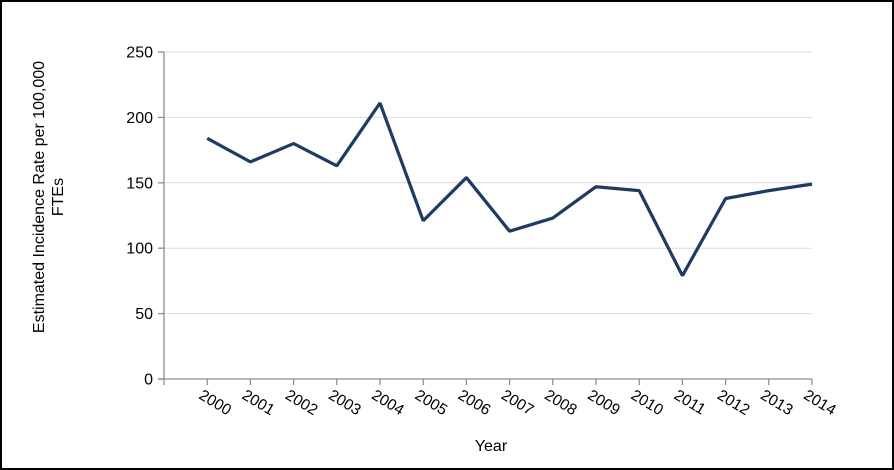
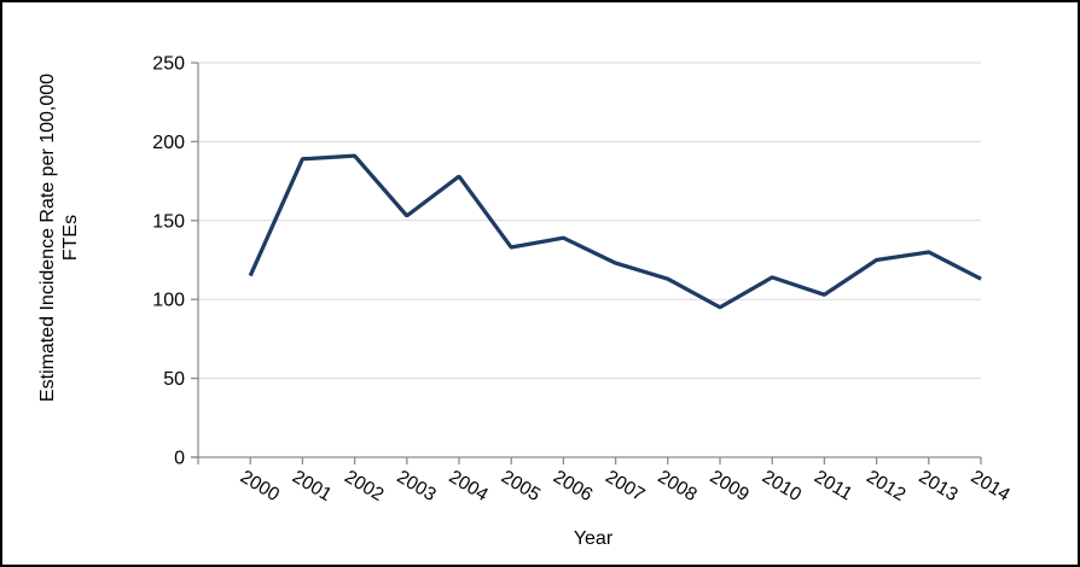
2000: 184 -> 115
2001: 166 -> 189
2002: 180 -> 191
2003: 163 -> 153
2004: 211 -> 178
2005: 121 -> 133
2006: 154 -> 139
2007: 113 -> 123
2008: 123 -> 113
2009: 147 -> 95
2010: 144 -> 114
2011: 79 -> 103
2012: 138 -> 125
2013: 144 -> 130
2014: 149 -> 113
